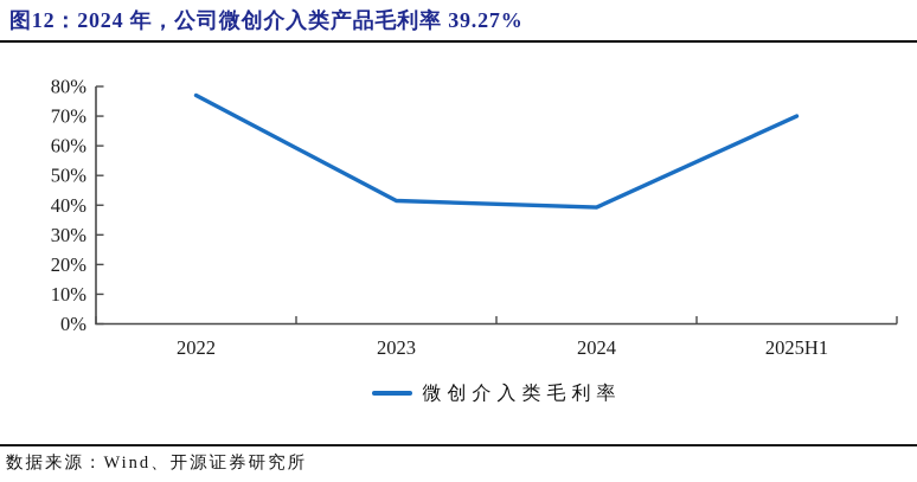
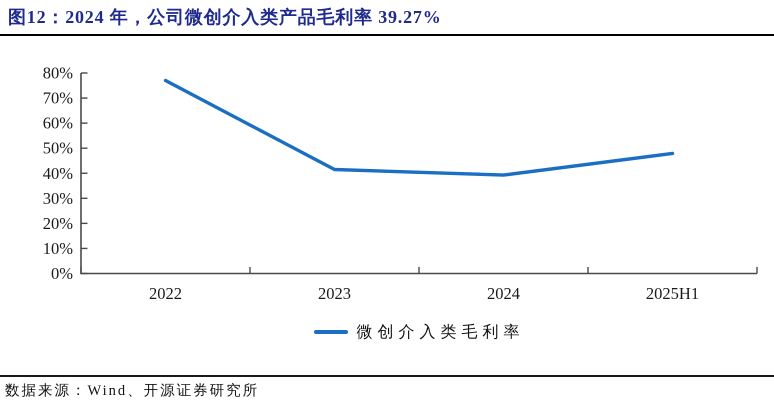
2025H1: 70% -> 48%
